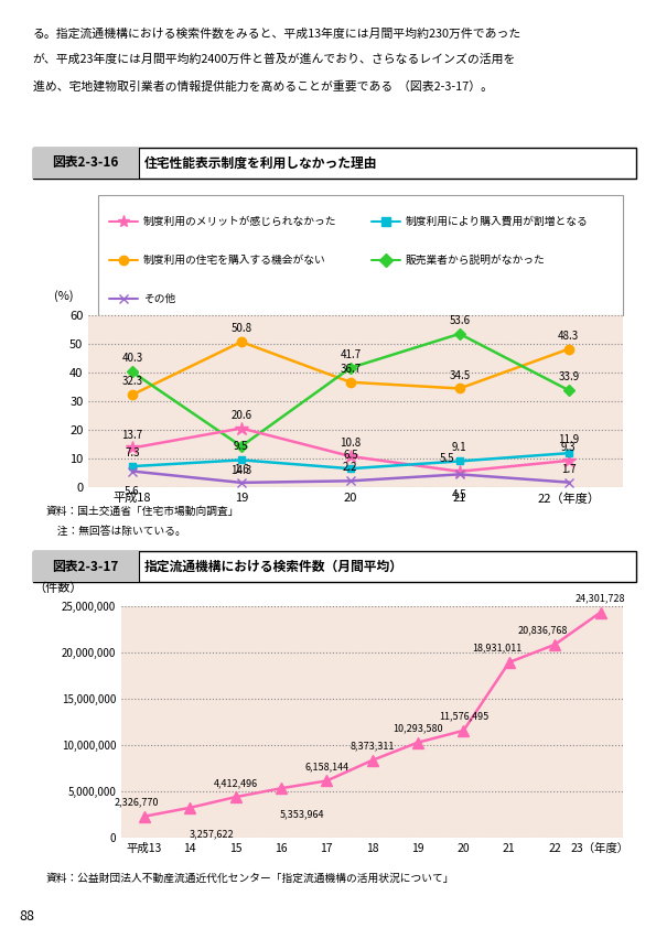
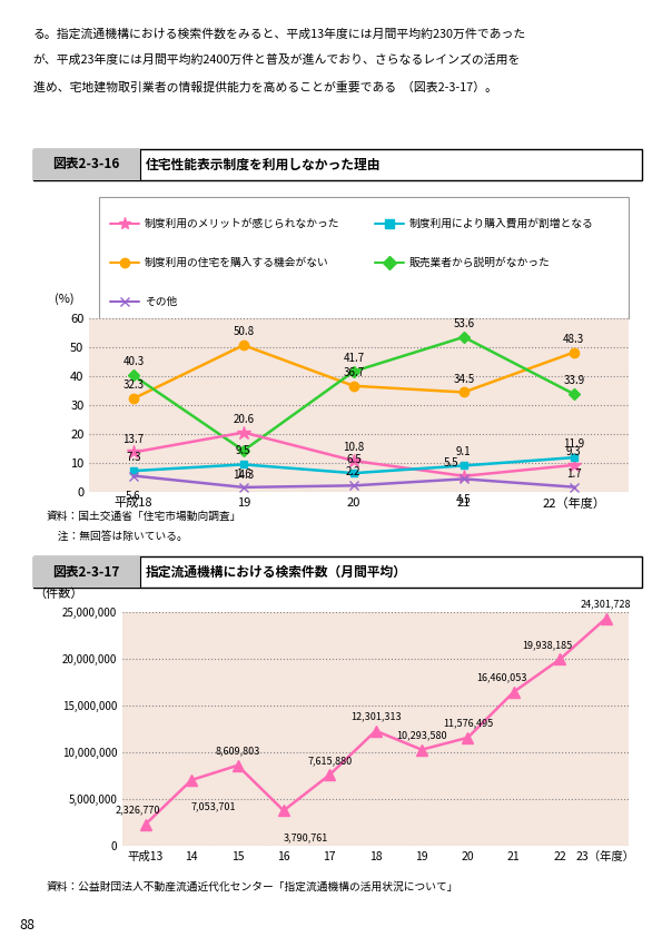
14: 3,257,622 -> 7,053,701
15: 4,412,496 -> 8,609,803
16: 5,353,964 -> 3,790,761
17: 6,158,144 -> 7,615,880
18: 8,373,311 -> 12,301,313
21: 18,931,011 -> 16,460,053
22: 20,836,768 -> 19,938,185
